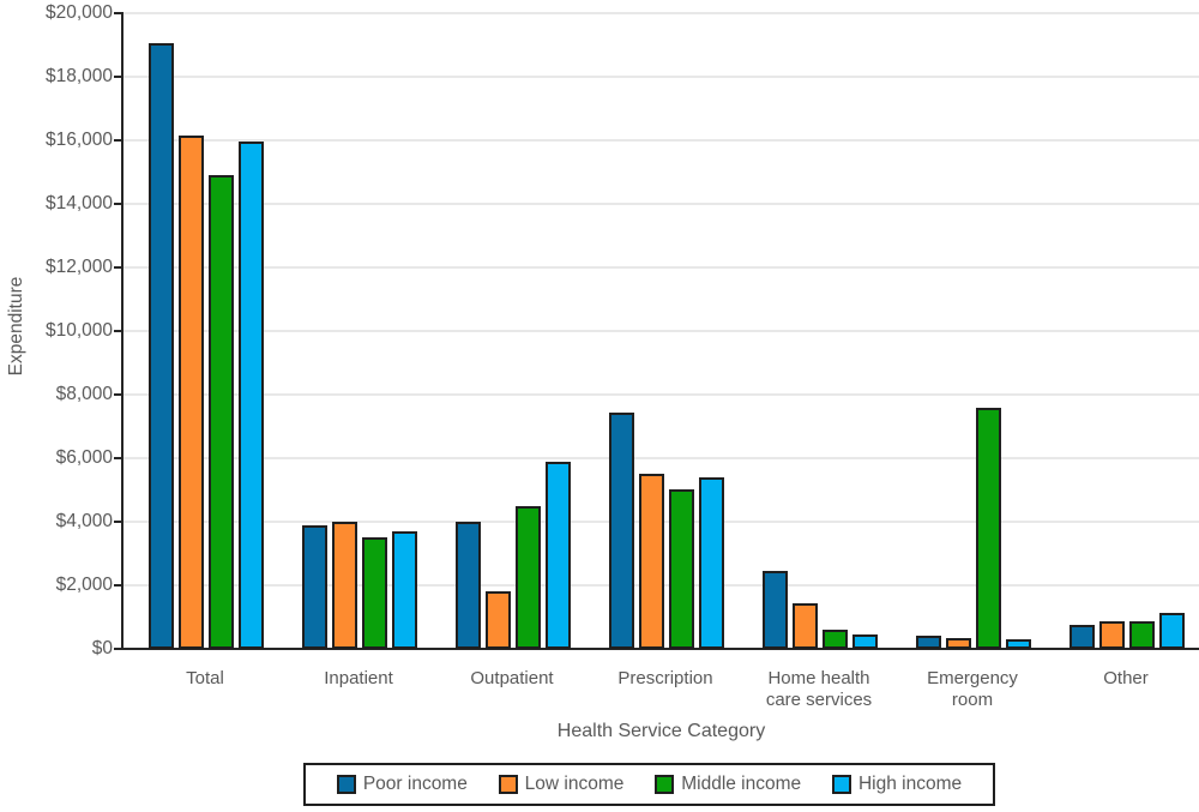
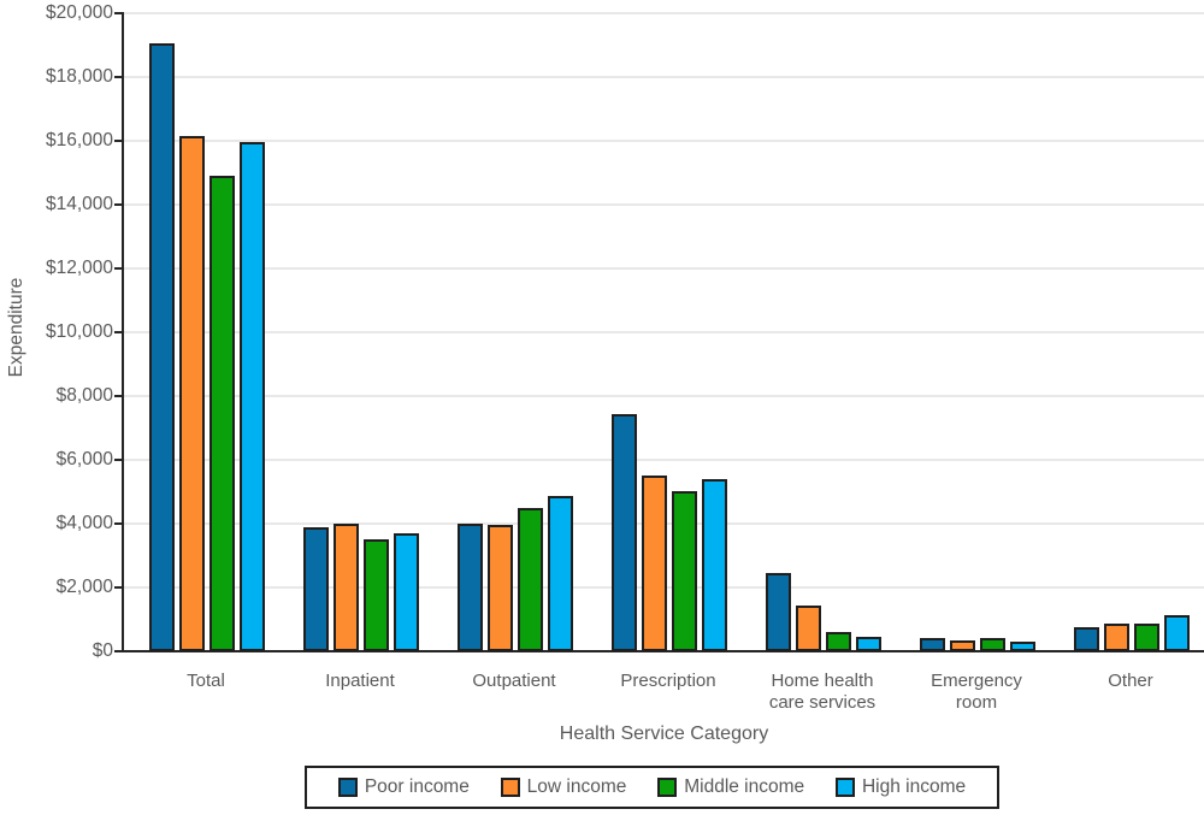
Low income/Outpatient: $1800 -> $4000
High income/Outpatient: $5900 -> $4900
Middle income/Emergency room: $7600 -> $400
